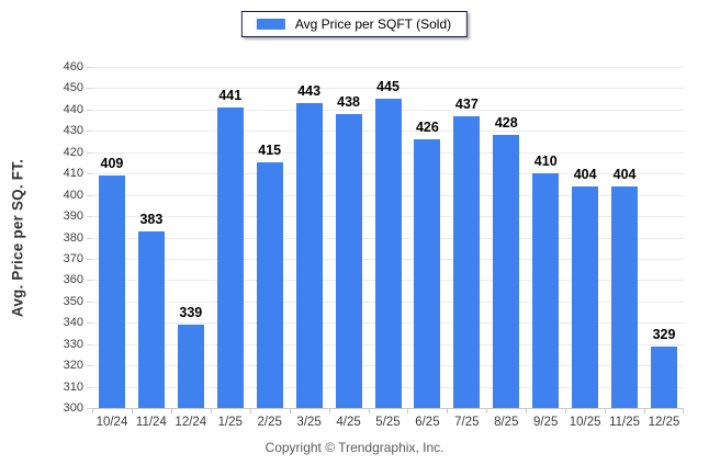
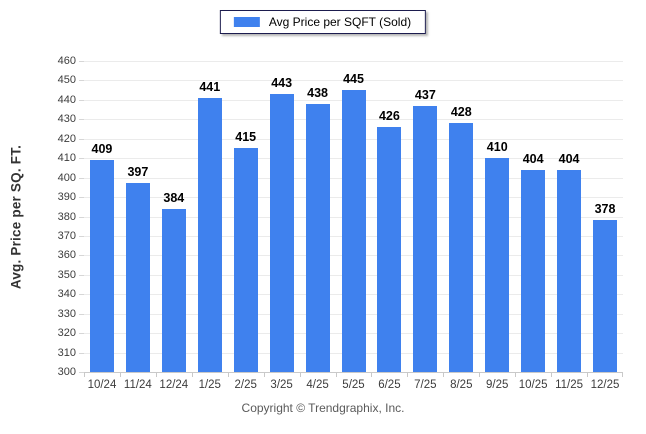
11/24: 383 -> 397
12/24: 339 -> 384
12/25: 329 -> 378
